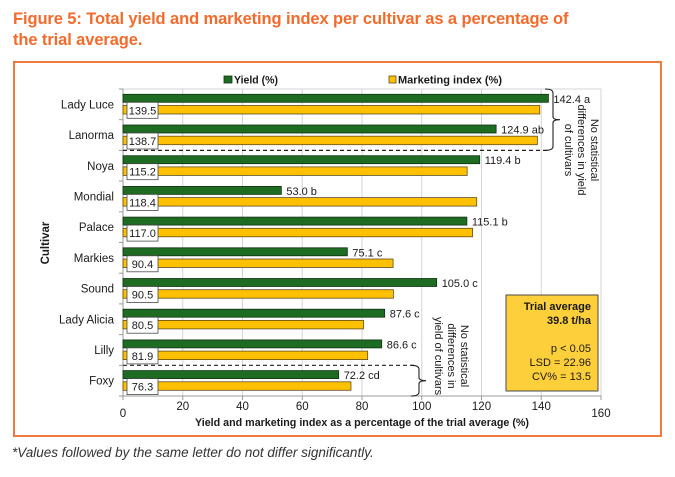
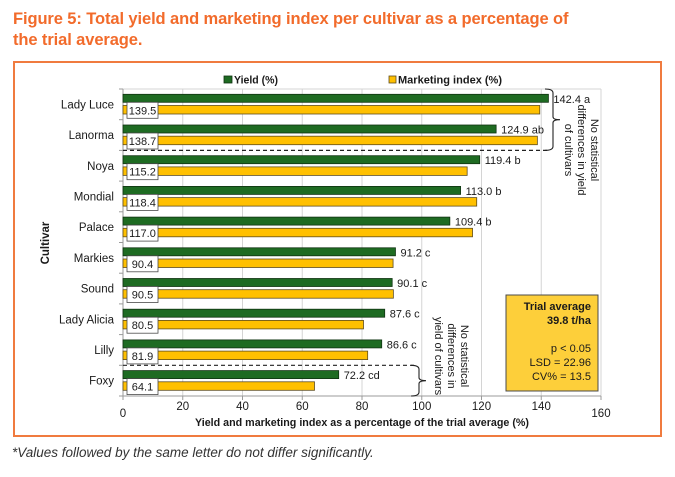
Yield (%)/Mondial: 53.0 -> 113.0
Yield (%)/Palace: 115.1 -> 109.4
Yield (%)/Markies: 75.1 -> 91.2
Yield (%)/Sound: 105.0 -> 90.1
Marketing index (%)/Foxy: 76.3 -> 64.1
